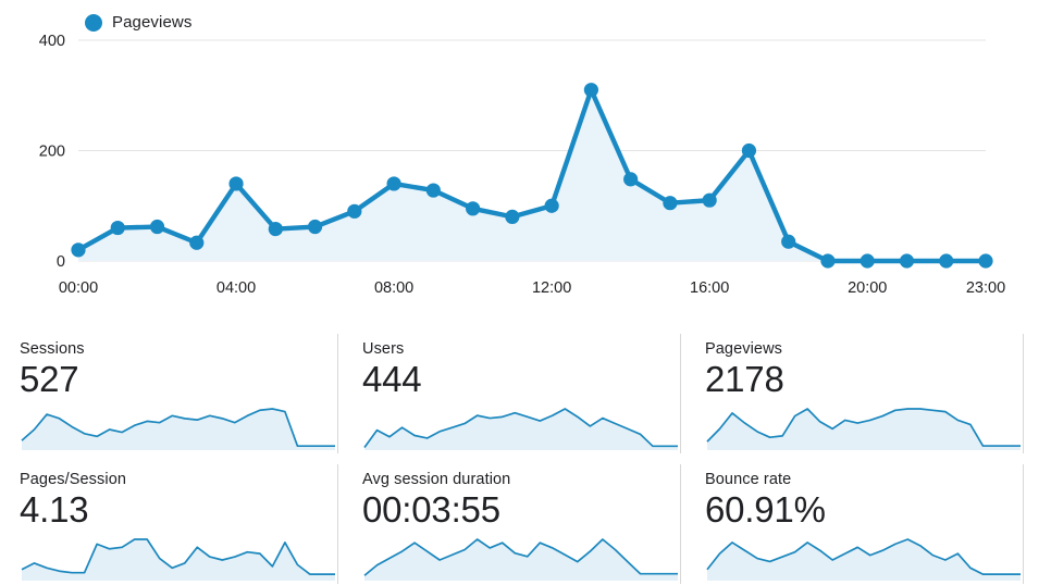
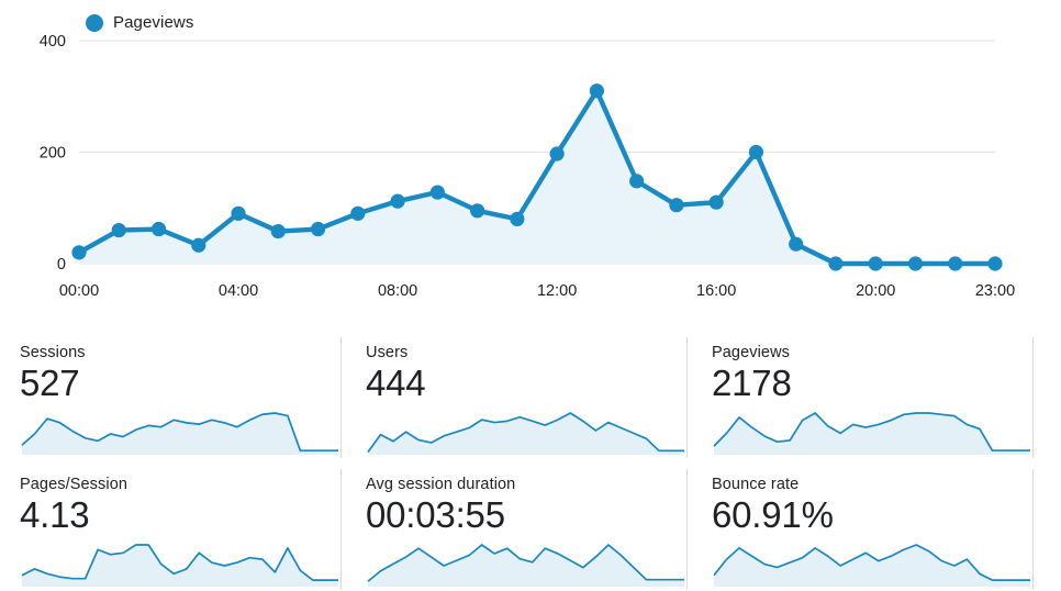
04:00: 140 -> 90
08:00: 140 -> 110
12:00: 100 -> 200
